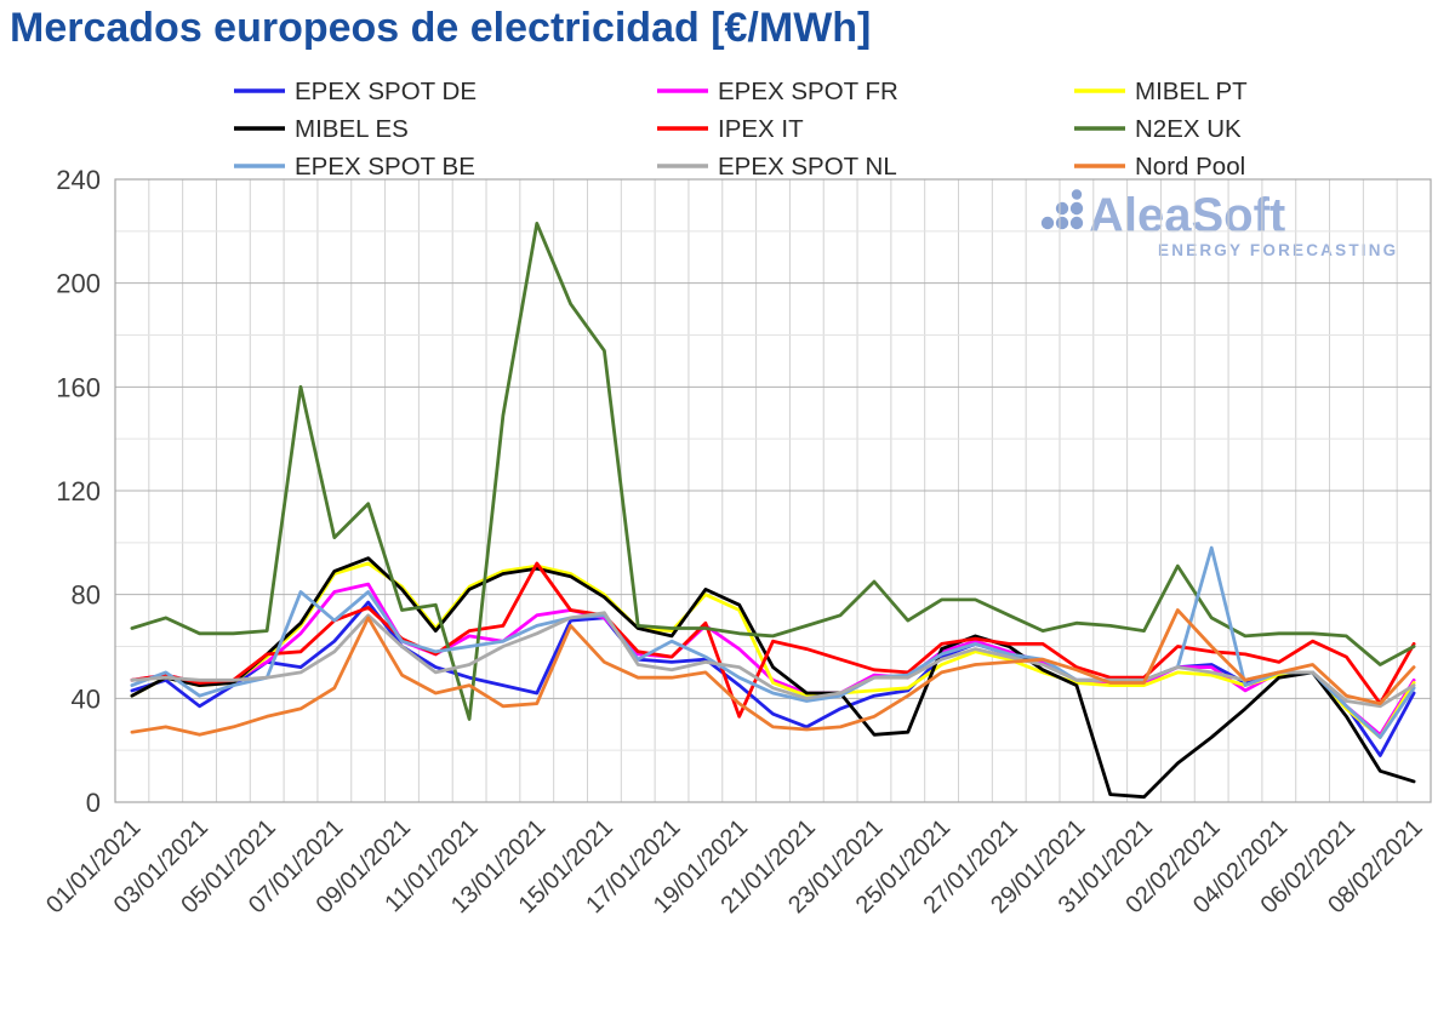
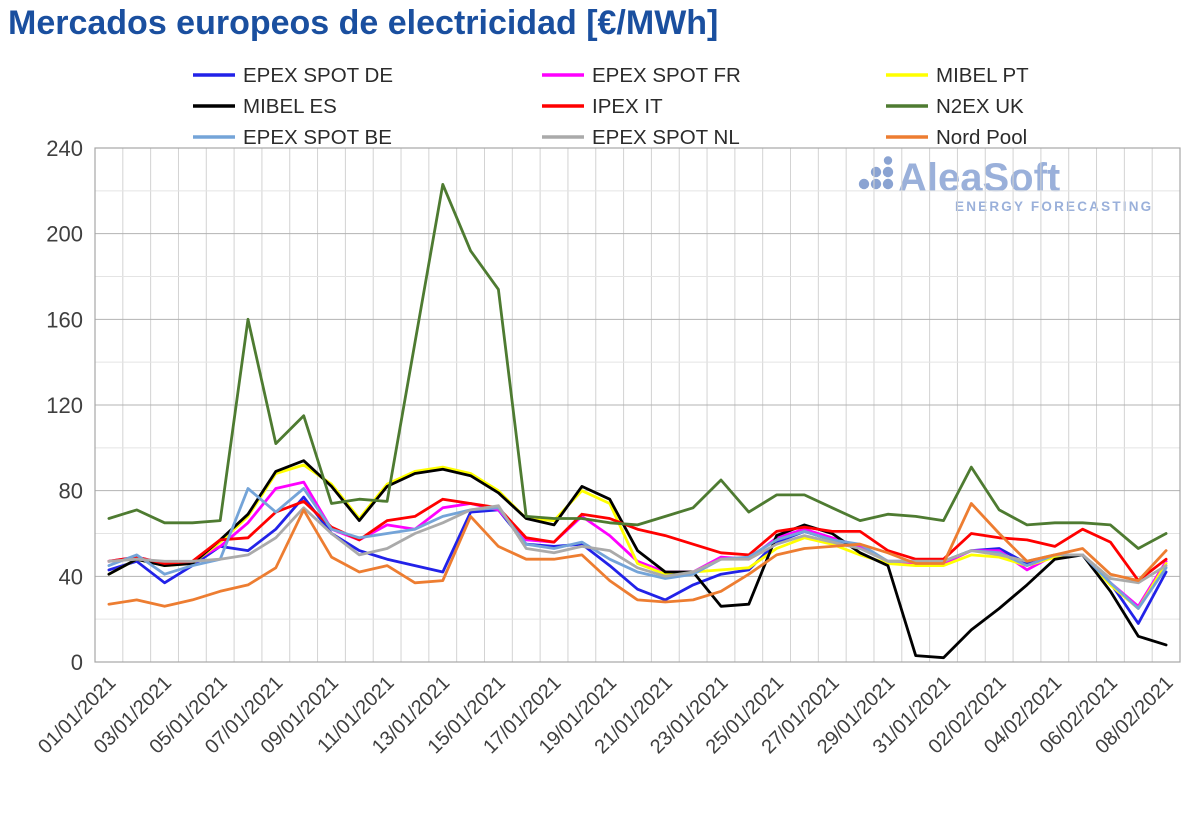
N2EX UK/11/01/2021: 32 -> 75
IPEX IT/13/01/2021: 92 -> 76
EPEX SPOT BE/17/01/2021: 62 -> 53
IPEX IT/19/01/2021: 33 -> 67
EPEX SPOT BE/02/02/2021: 98 -> 51
IPEX IT/08/02/2021: 61 -> 48
